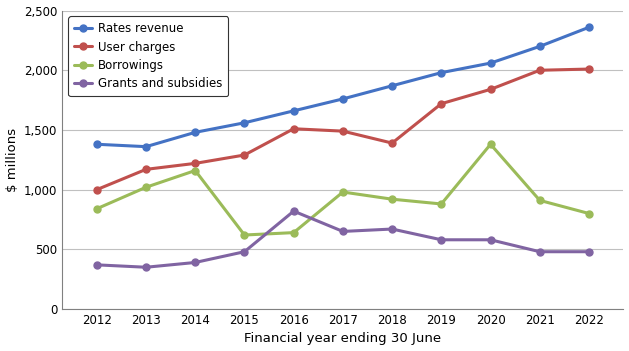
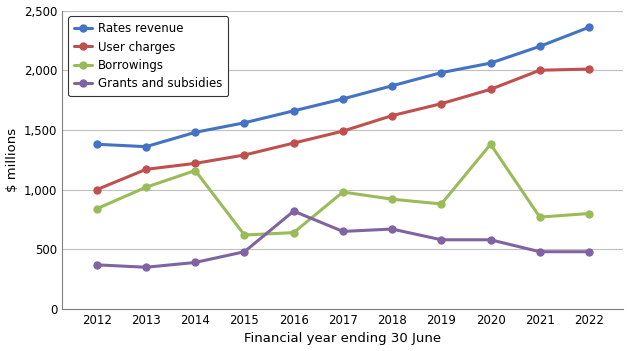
User charges/2016: 1,510 -> 1,390
User charges/2018: 1,390 -> 1,620
Borrowings/2021: 910 -> 770
